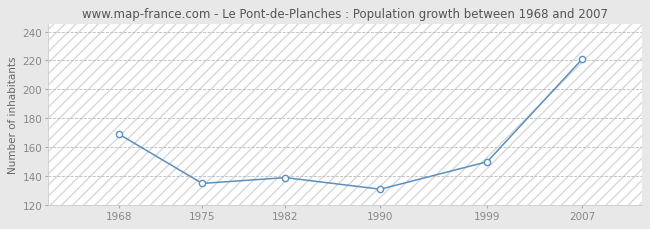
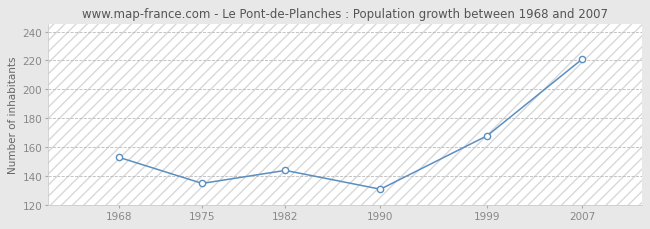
1968: 169 -> 153
1982: 139 -> 144
1999: 150 -> 168
